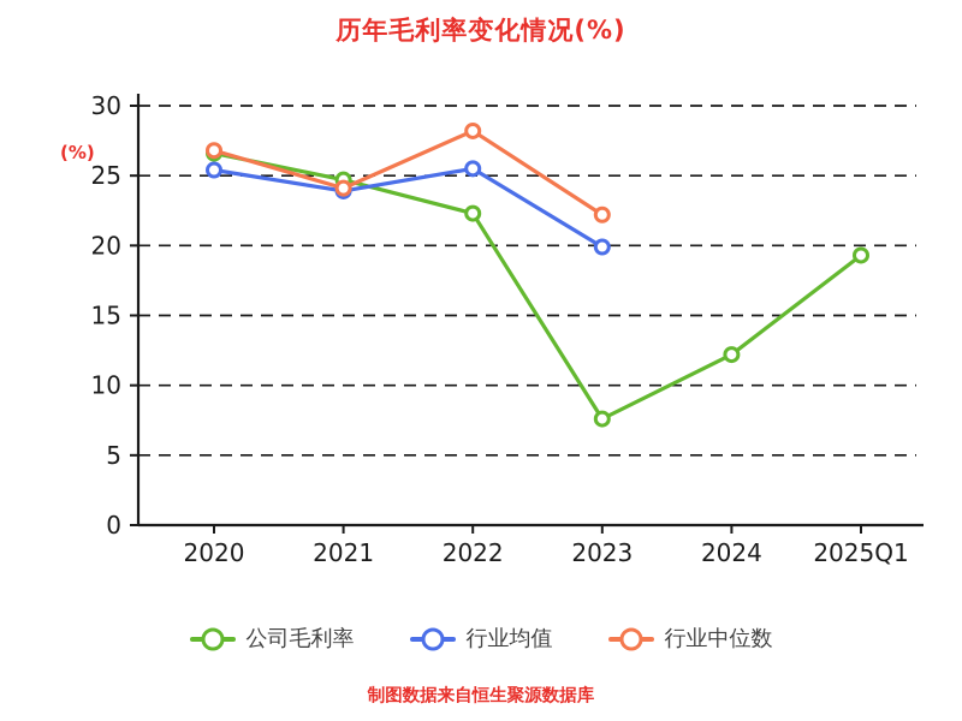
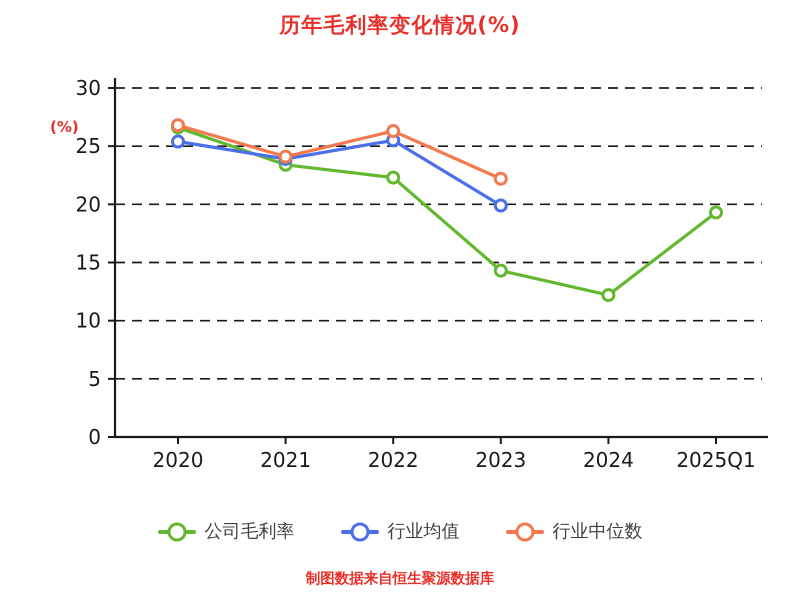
公司毛利率/2021: 24.7 -> 23.4
行业中位数/2022: 28.2 -> 26.3
公司毛利率/2023: 7.6 -> 14.3
